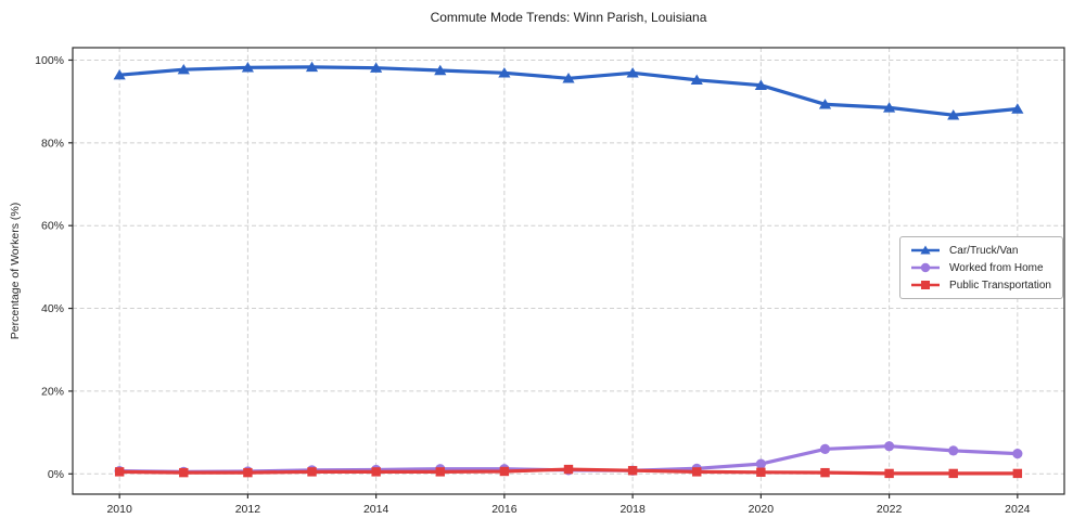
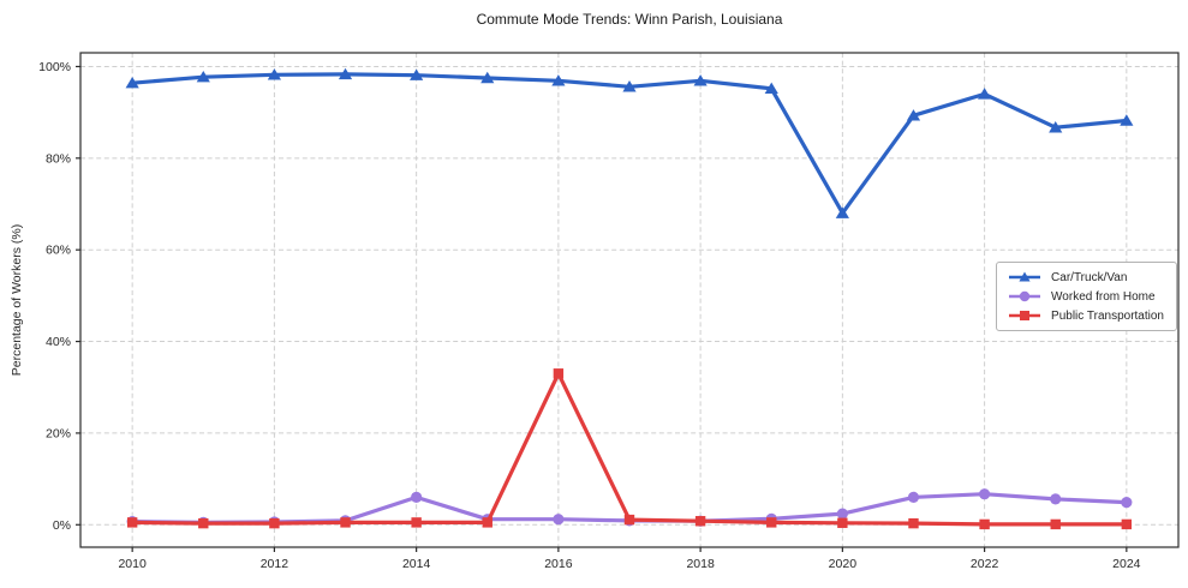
Worked from Home/2014: 1% -> 6%
Public Transportation/2016: 1% -> 33%
Car/Truck/Van/2020: 94% -> 68%
Car/Truck/Van/2022: 88% -> 94%
